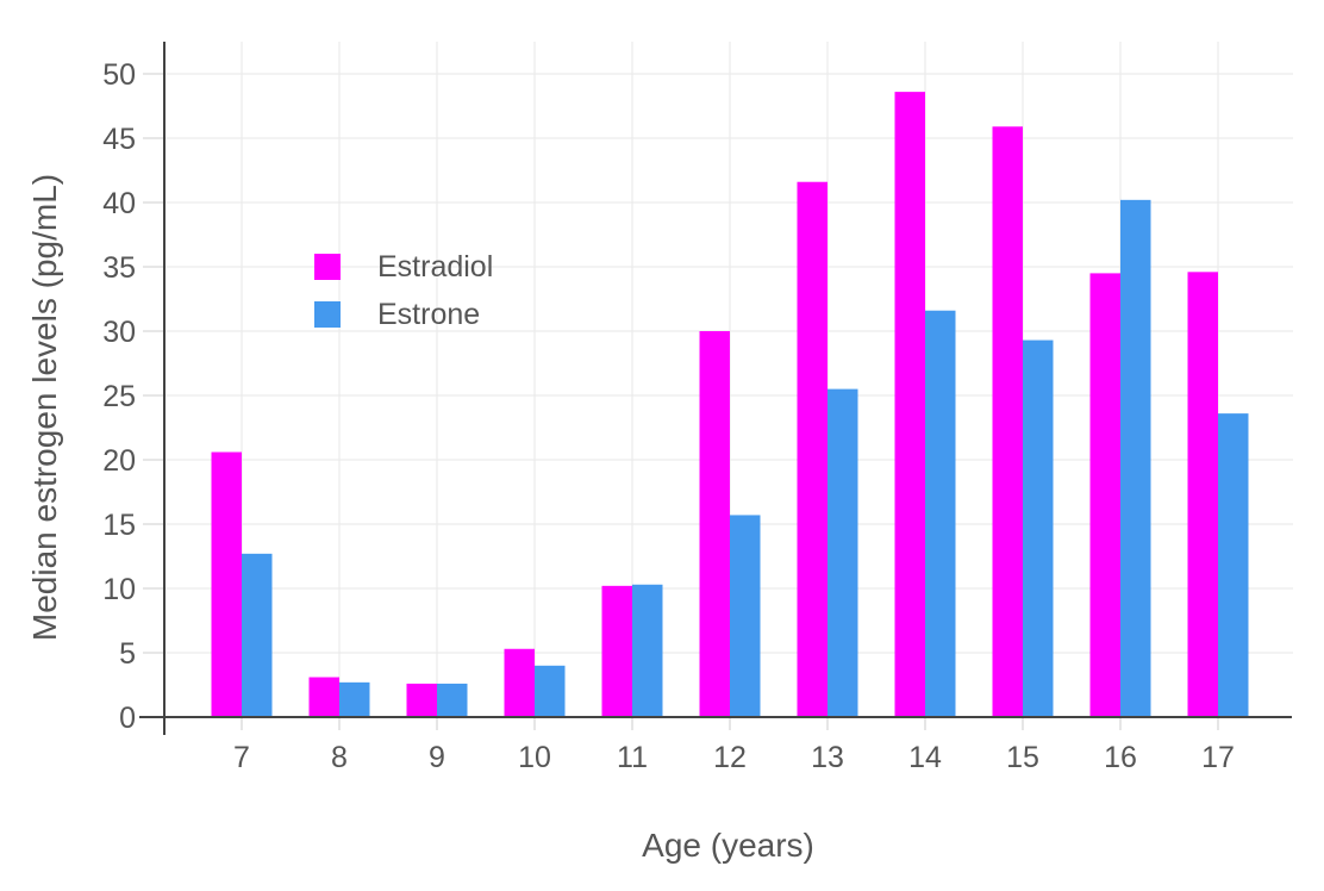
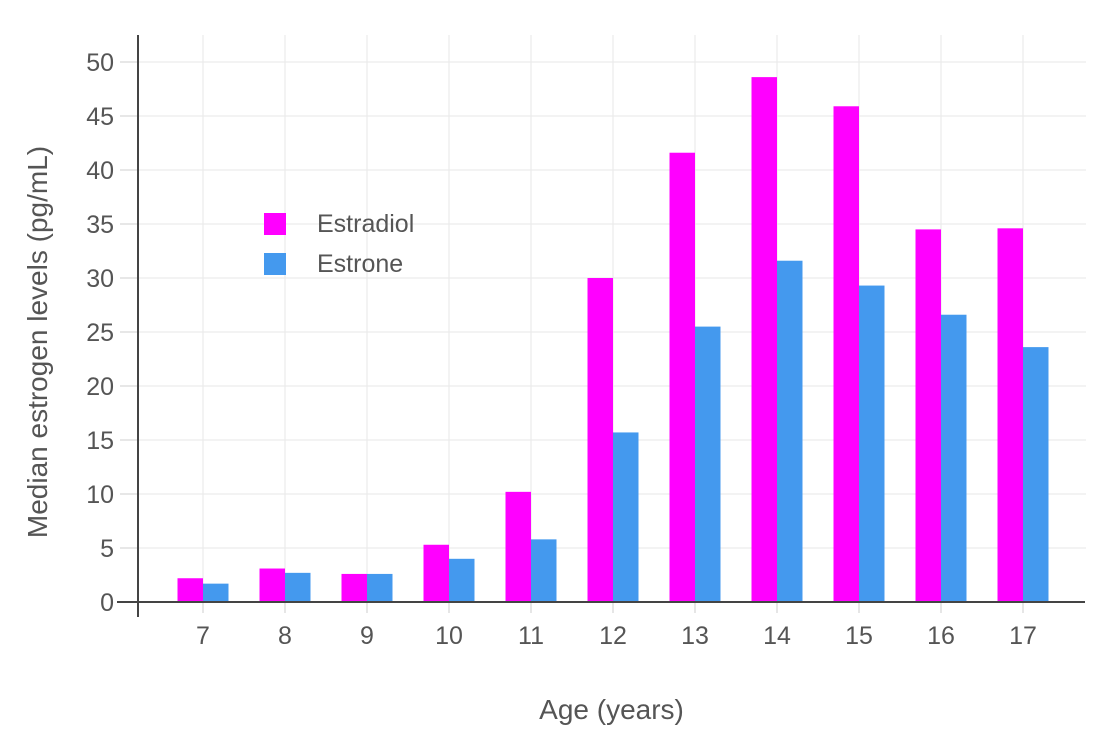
Estradiol/7: 20.6 -> 2.2
Estrone/7: 12.7 -> 1.7
Estrone/11: 10.3 -> 5.8
Estrone/16: 40.2 -> 26.6
